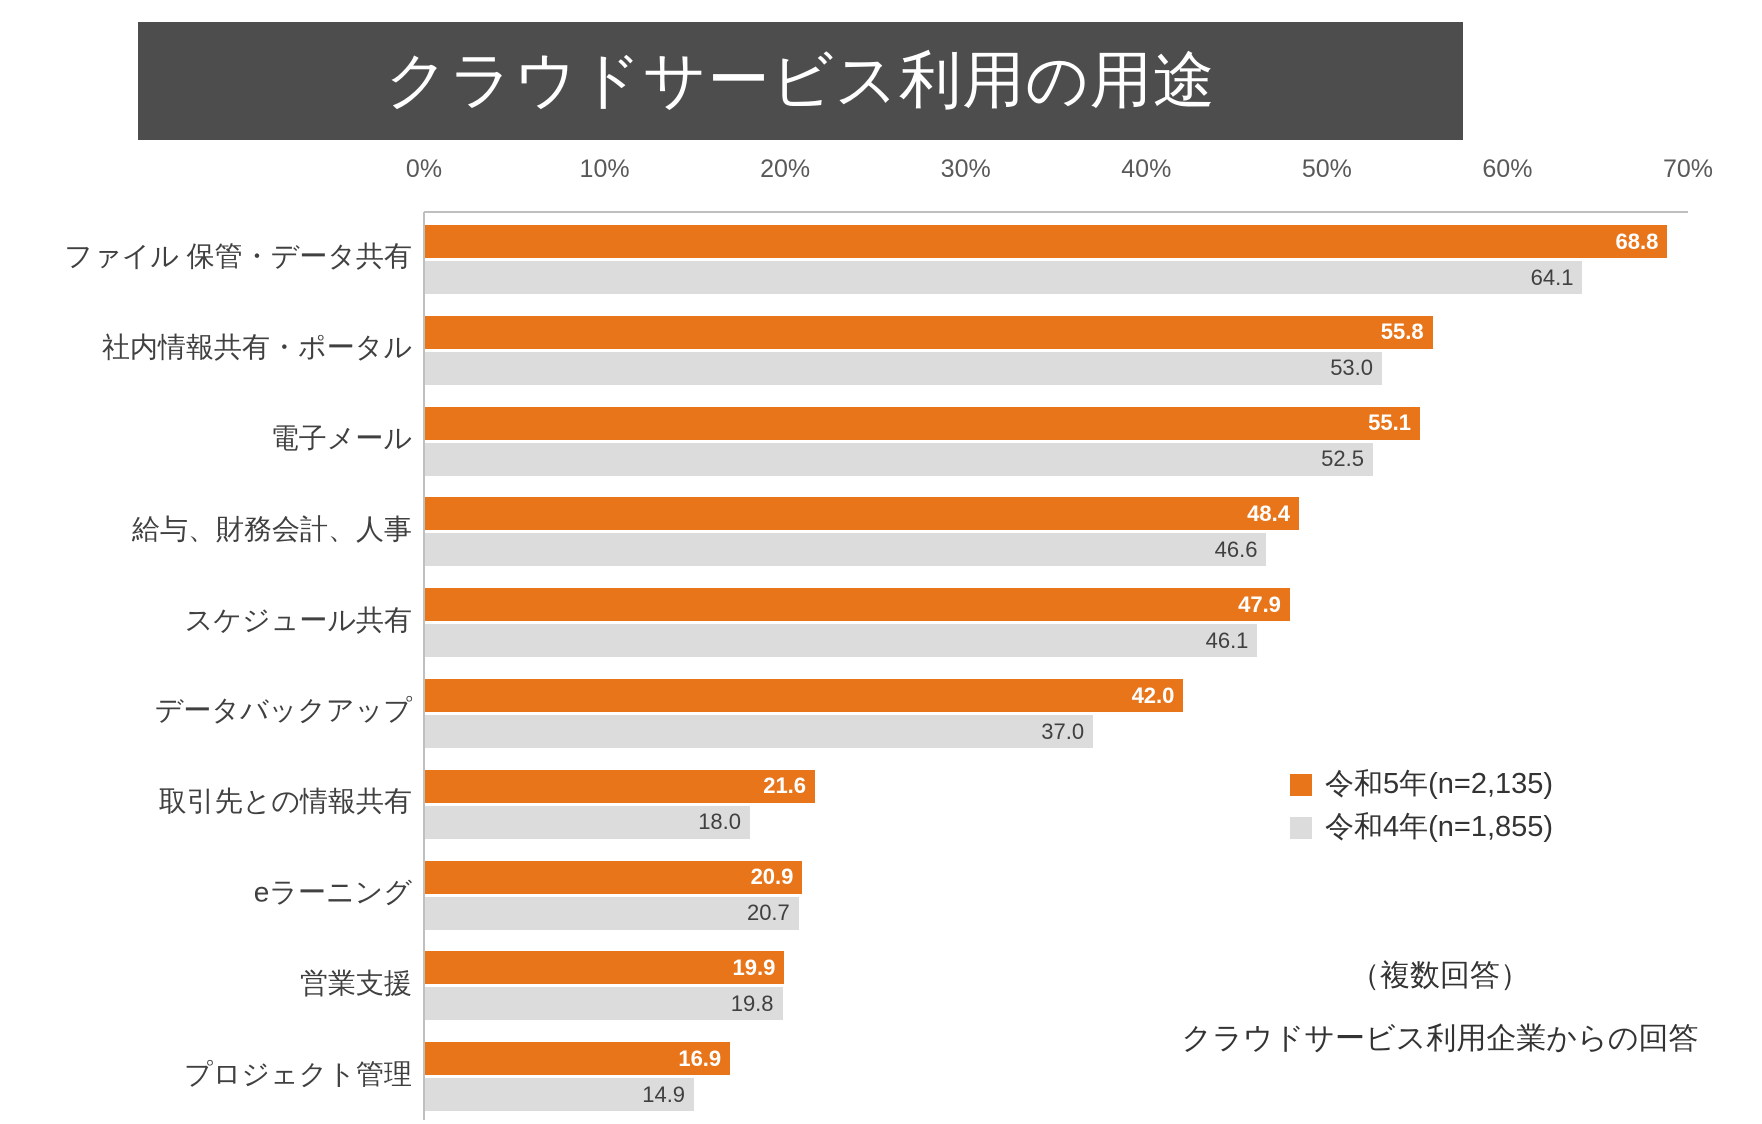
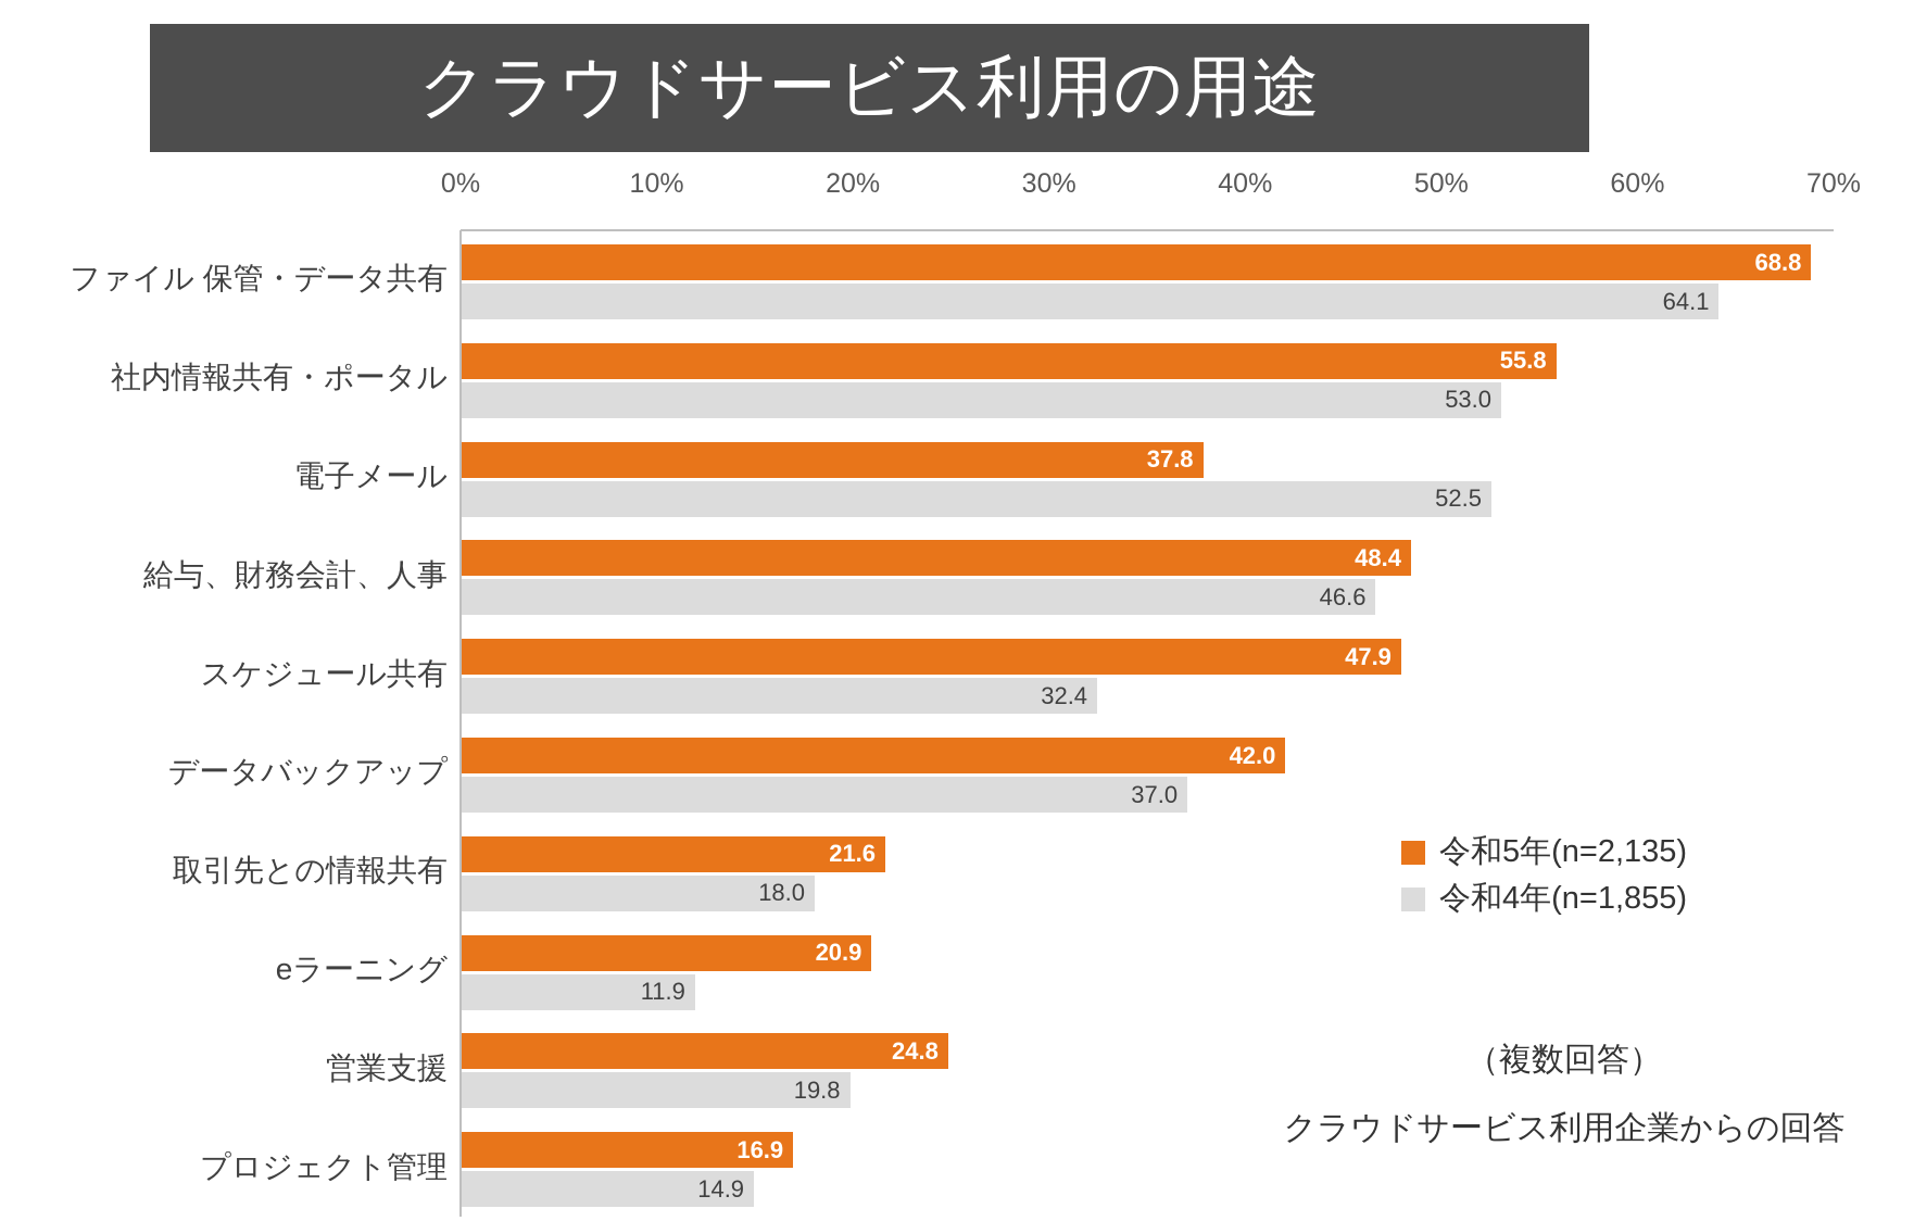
令和5年(n=2,135)/電子メール: 55.1 -> 37.8
令和4年(n=1,855)/スケジュール共有: 46.1 -> 32.4
令和4年(n=1,855)/eラーニング: 20.7 -> 11.9
令和5年(n=2,135)/営業支援: 19.9 -> 24.8
